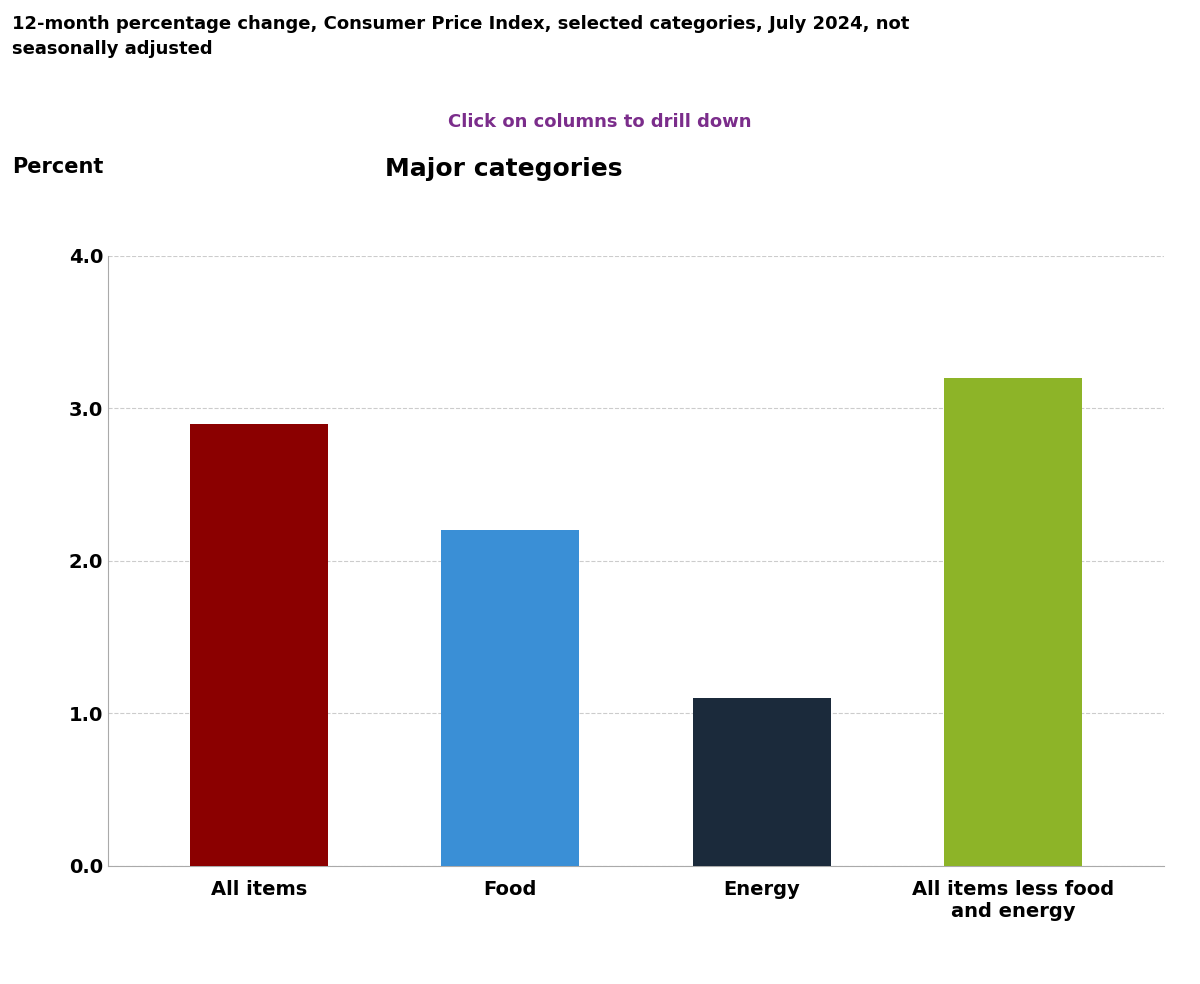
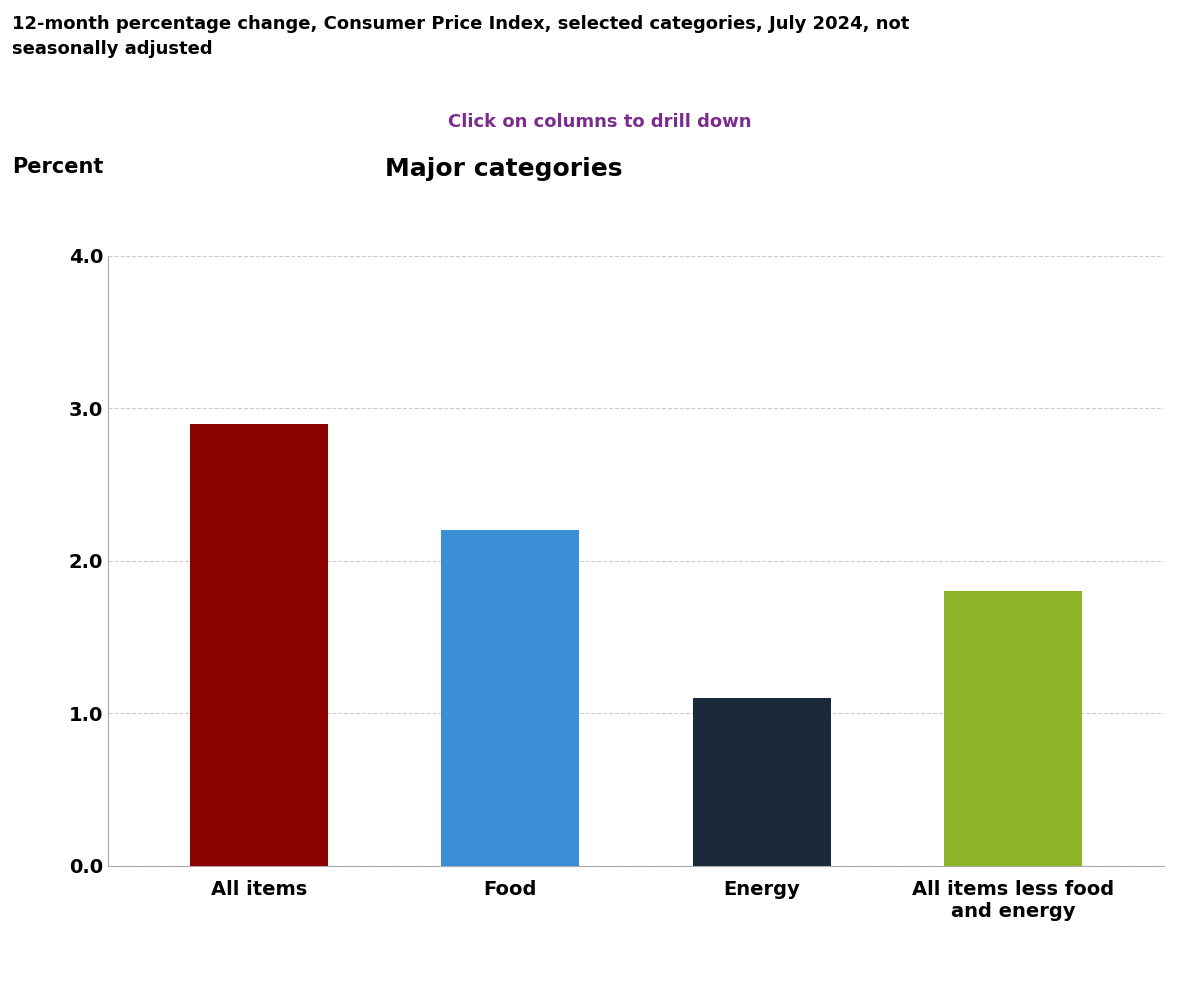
All items less food and energy: 3.2 -> 1.8
